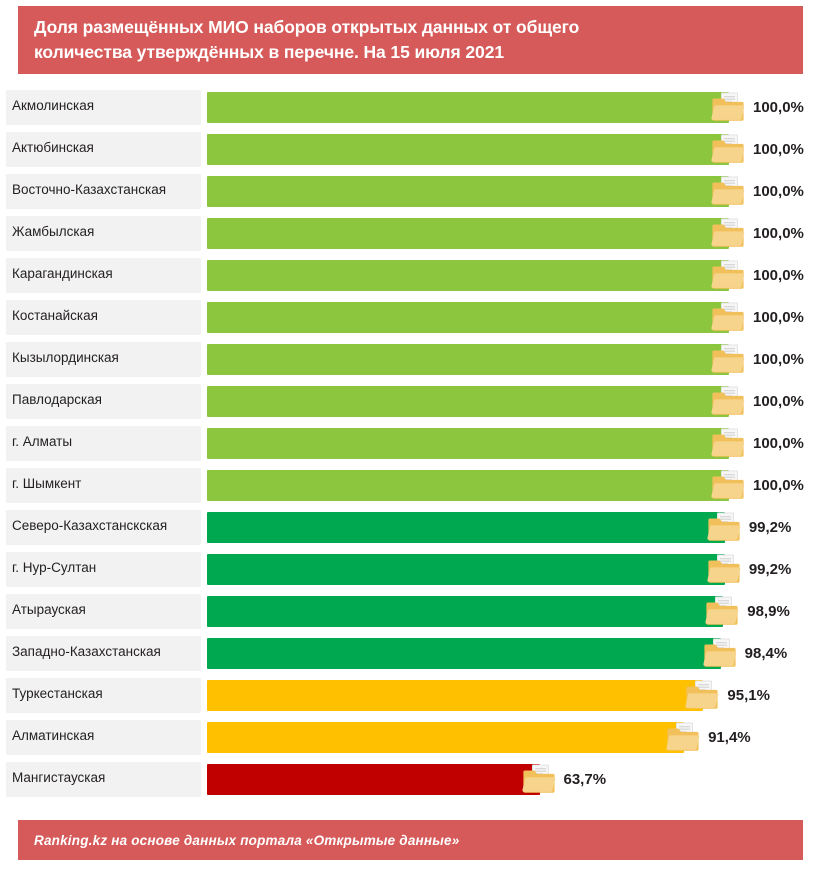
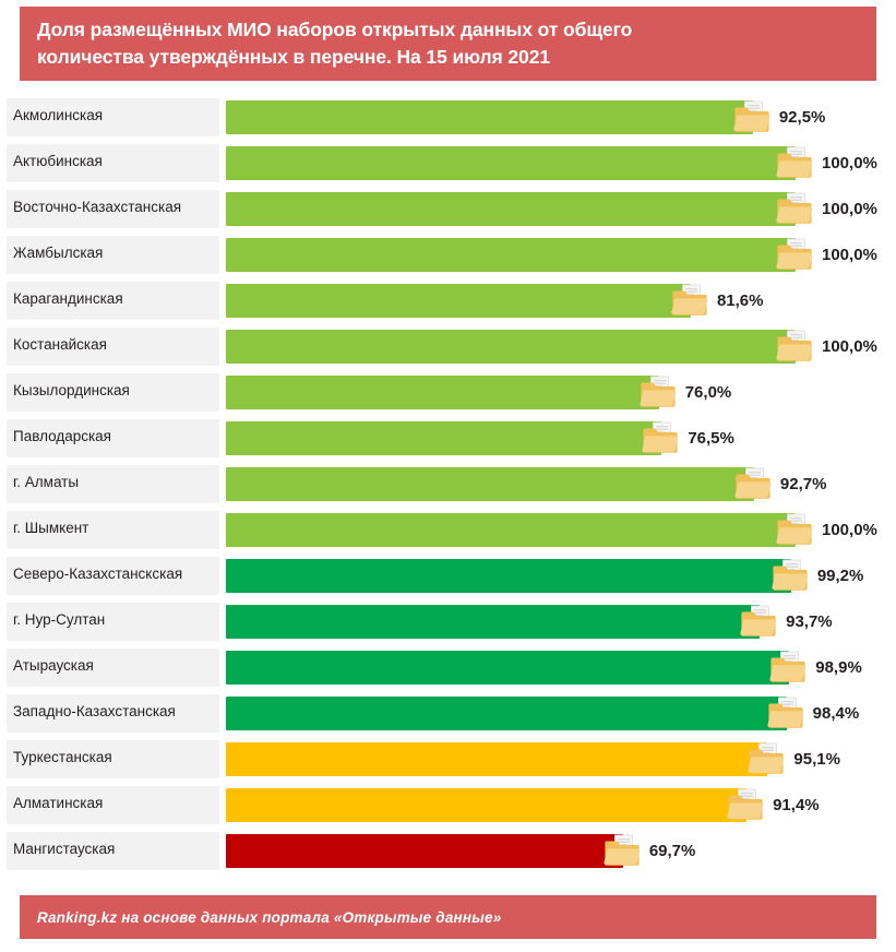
Акмолинская: 100,0% -> 92,5%
Карагандинская: 100,0% -> 81,6%
Кызылординская: 100,0% -> 76,0%
Павлодарская: 100,0% -> 76,5%
г. Алматы: 100,0% -> 92,7%
г. Нур-Султан: 99,2% -> 93,7%
Мангистауская: 63,7% -> 69,7%
